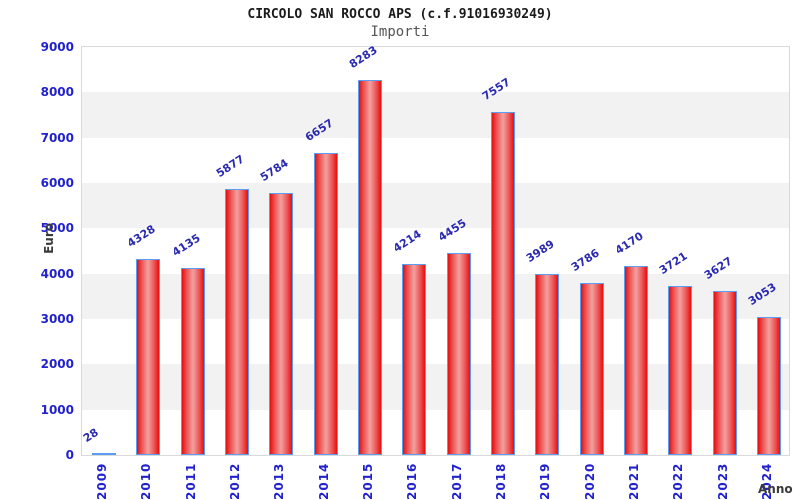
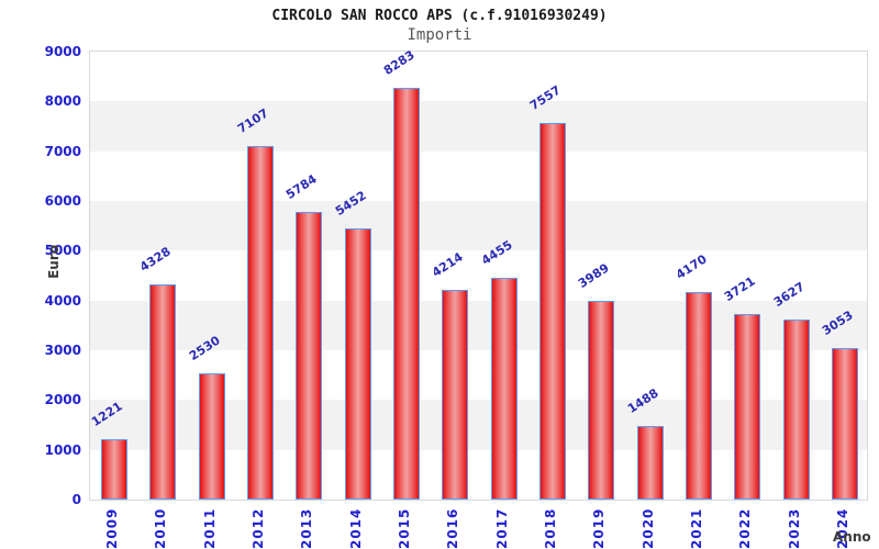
2009: 28 -> 1221
2011: 4135 -> 2530
2012: 5877 -> 7107
2014: 6657 -> 5452
2020: 3786 -> 1488
